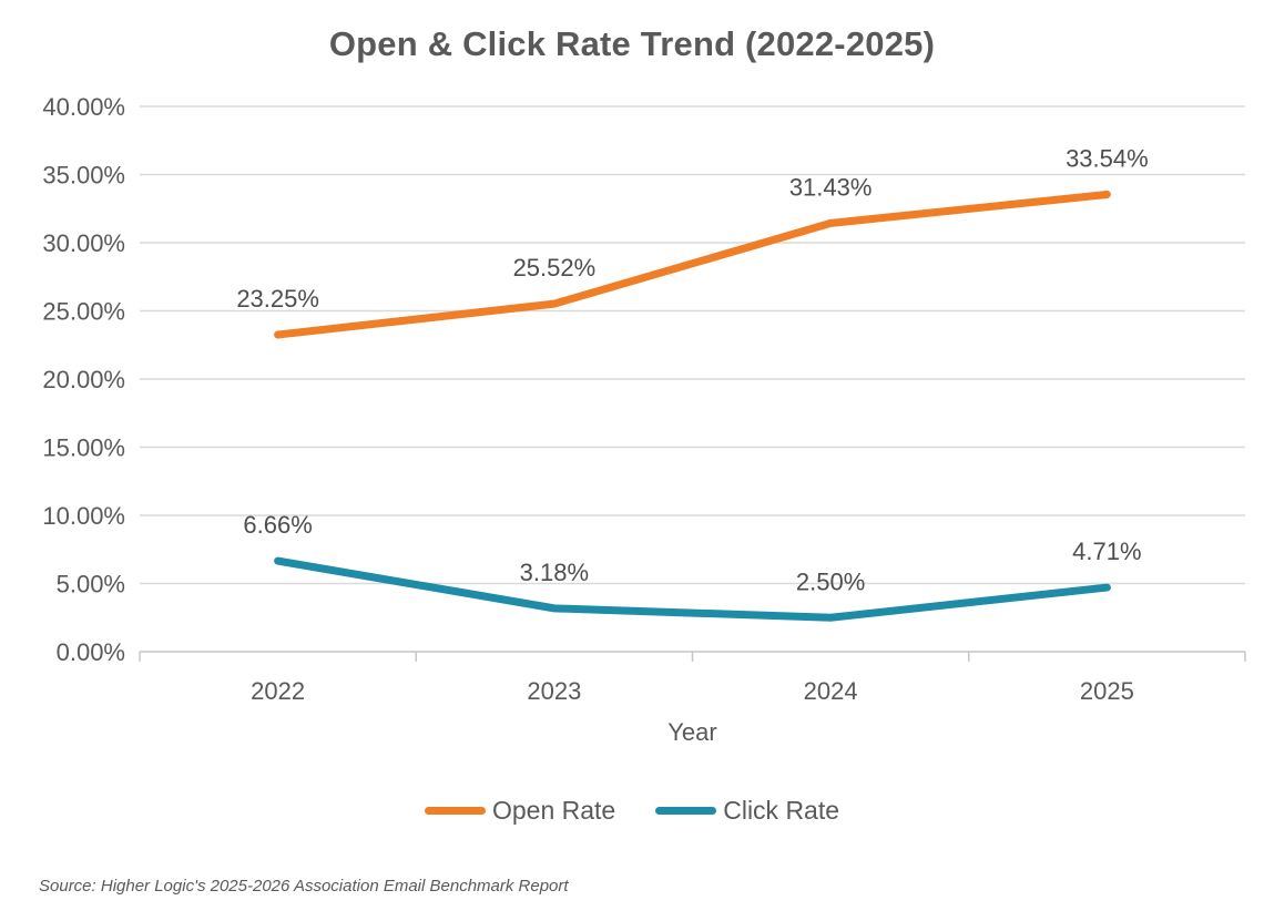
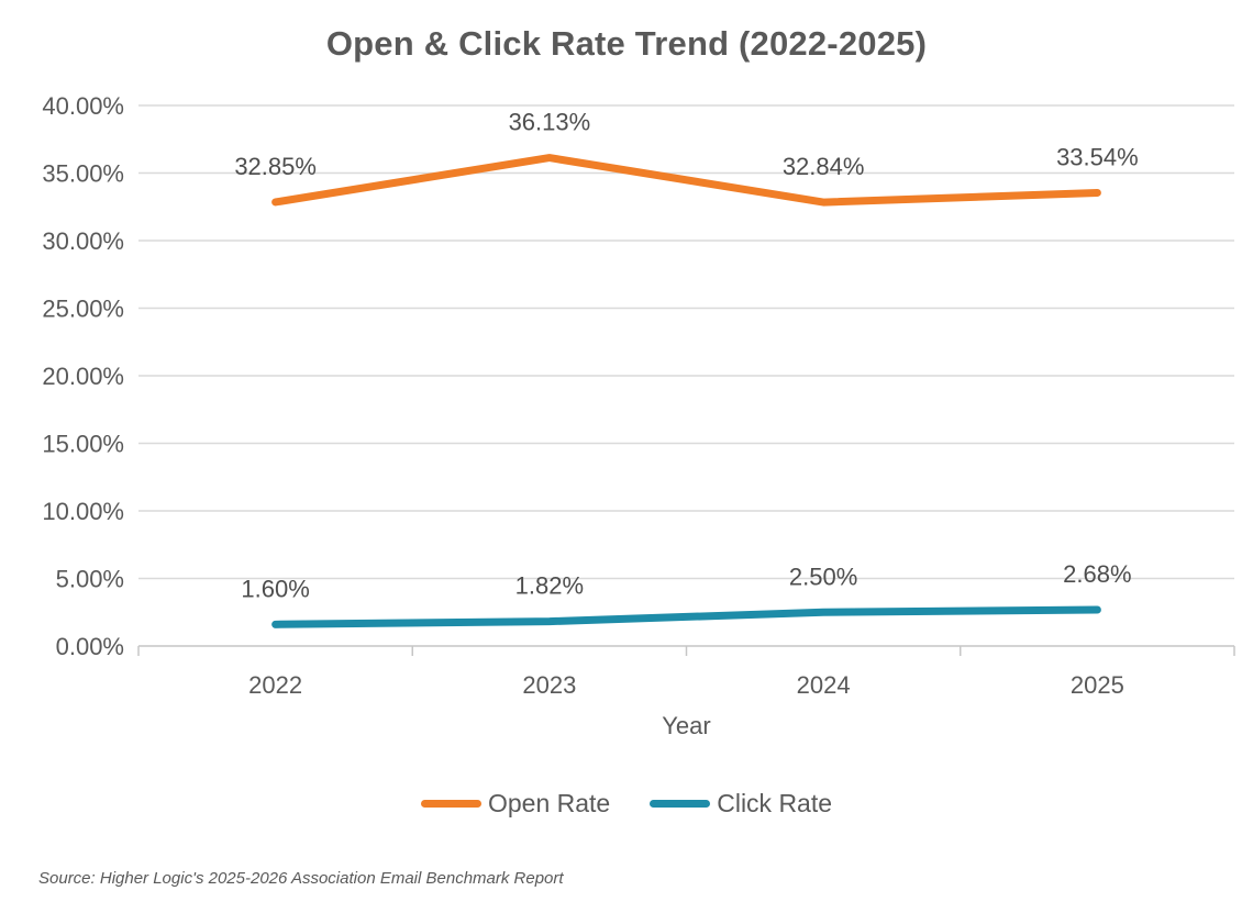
Open Rate/2022: 23.25% -> 32.85%
Click Rate/2022: 6.66% -> 1.60%
Open Rate/2023: 25.52% -> 36.13%
Click Rate/2023: 3.18% -> 1.82%
Open Rate/2024: 31.43% -> 32.84%
Click Rate/2025: 4.71% -> 2.68%
